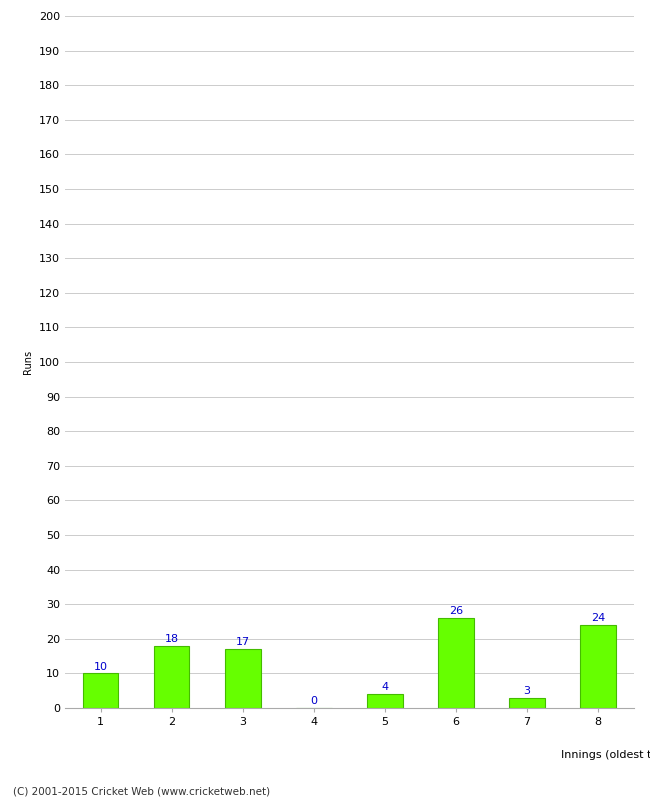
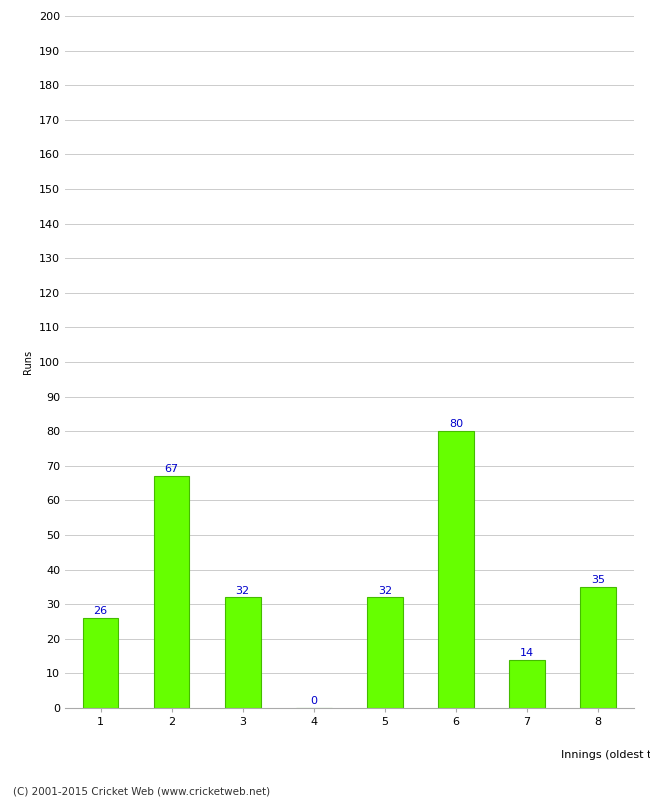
1: 10 -> 26
2: 18 -> 67
3: 17 -> 32
5: 4 -> 32
6: 26 -> 80
7: 3 -> 14
8: 24 -> 35
